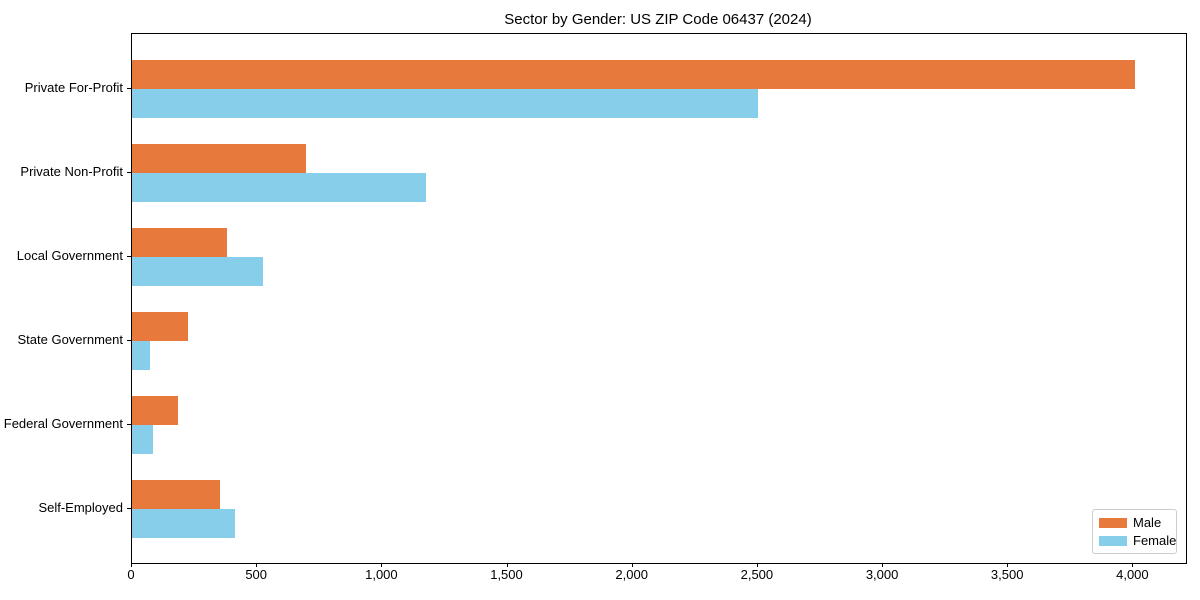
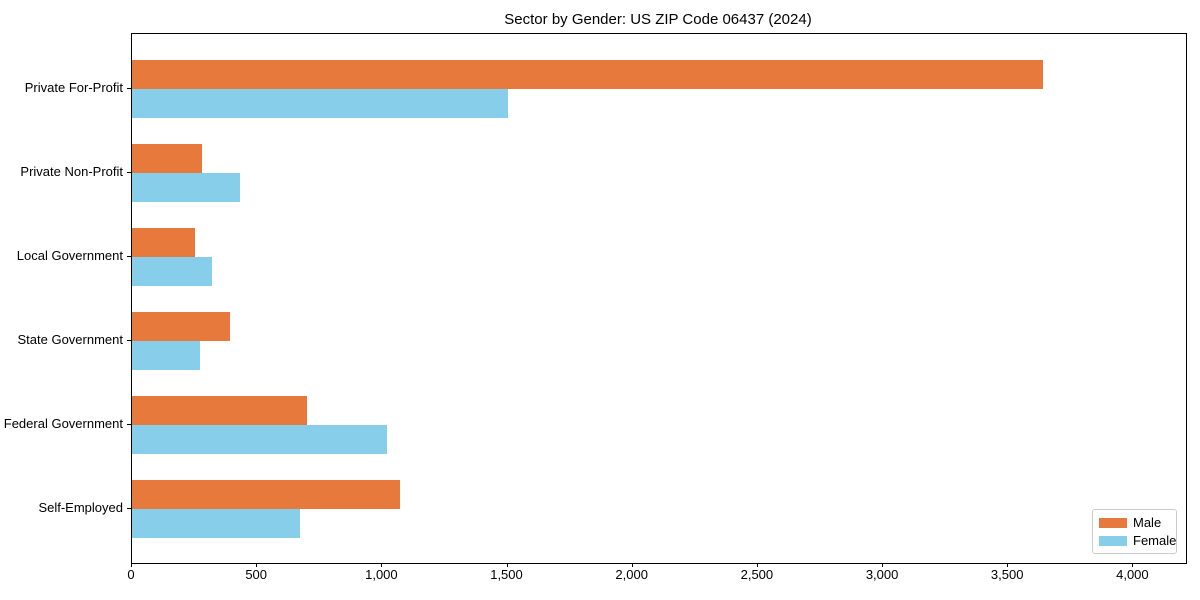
Male/Private For-Profit: 4000 -> 3640
Female/Private For-Profit: 2500 -> 1500
Male/Private Non-Profit: 700 -> 280
Female/Private Non-Profit: 1180 -> 430
Male/Local Government: 380 -> 250
Female/Local Government: 520 -> 320
Male/State Government: 220 -> 390
Female/State Government: 70 -> 270
Male/Federal Government: 180 -> 700
Female/Federal Government: 80 -> 1020
Male/Self-Employed: 350 -> 1070
Female/Self-Employed: 410 -> 670
